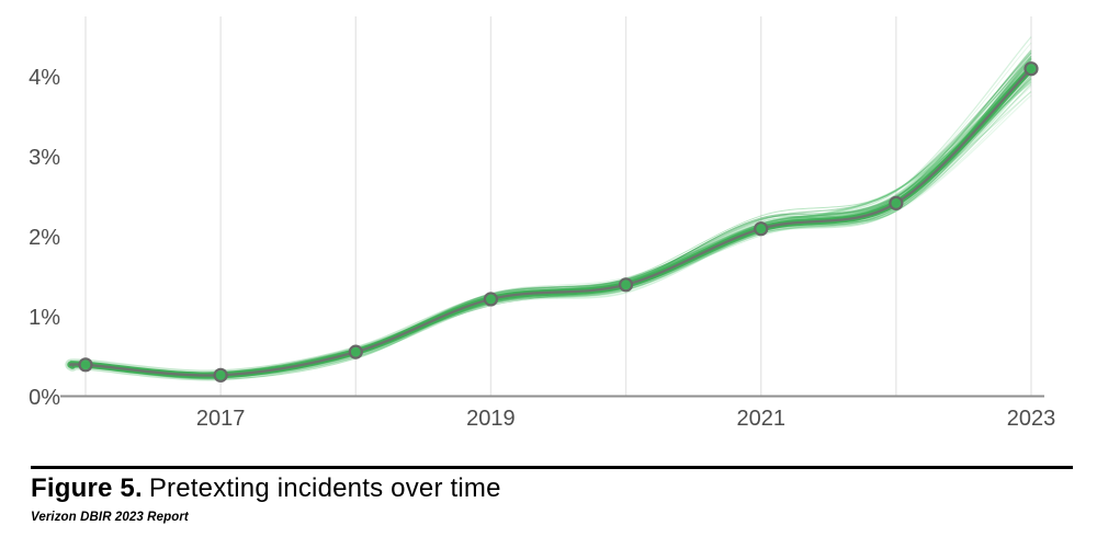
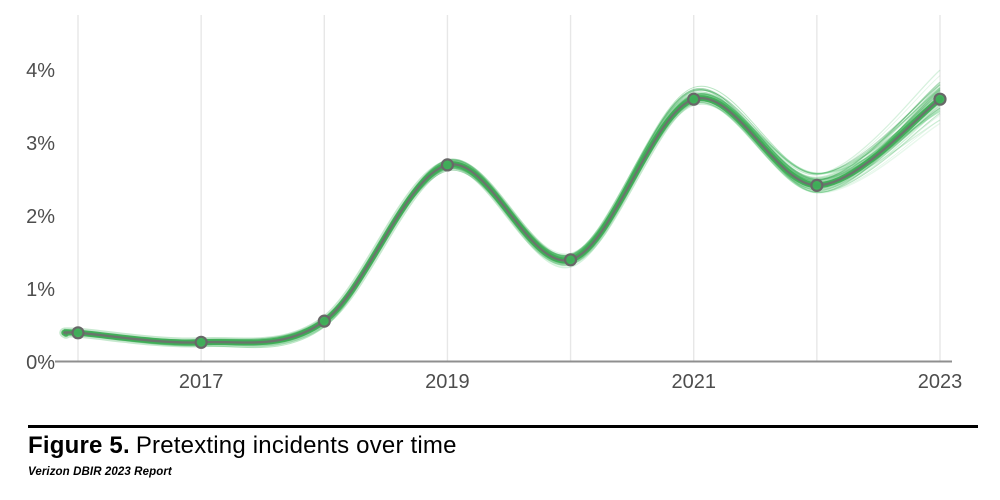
2019: 1.2% -> 2.7%
2021: 2.1% -> 3.6%
2023: 4.1% -> 3.6%
